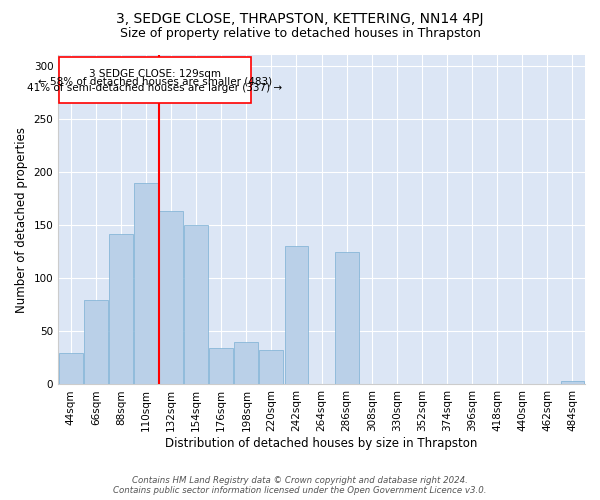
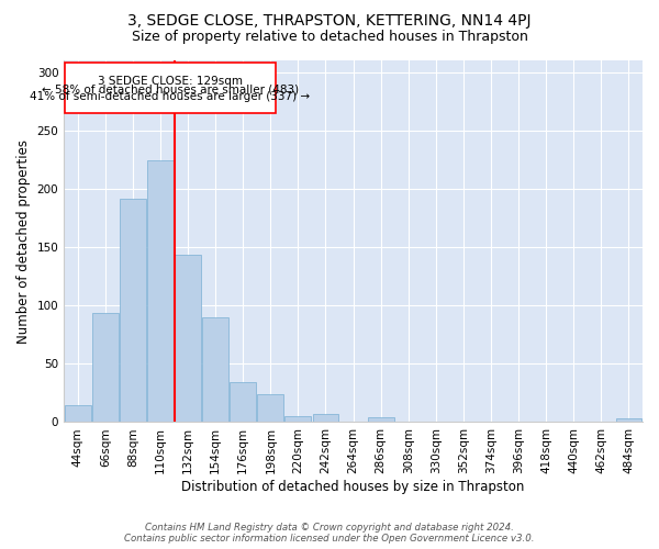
44sqm: 30 -> 15
66sqm: 79 -> 94
88sqm: 142 -> 191
110sqm: 190 -> 224
132sqm: 163 -> 143
154sqm: 150 -> 90
198sqm: 40 -> 24
220sqm: 32 -> 5
242sqm: 130 -> 7
286sqm: 125 -> 4
